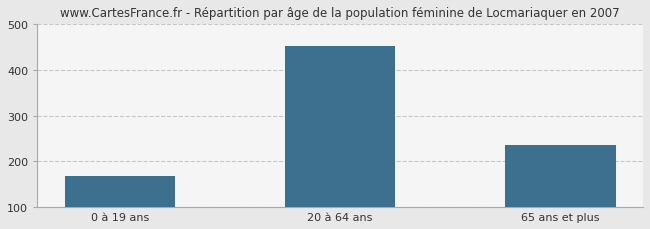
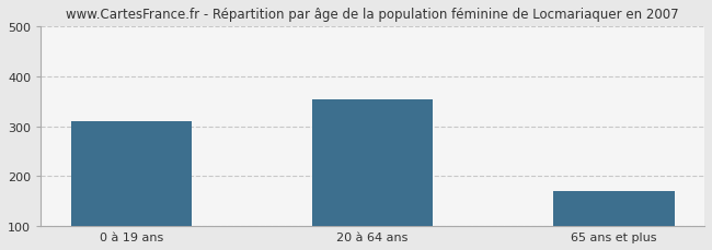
0 à 19 ans: 168 -> 310
20 à 64 ans: 453 -> 355
65 ans et plus: 235 -> 170
